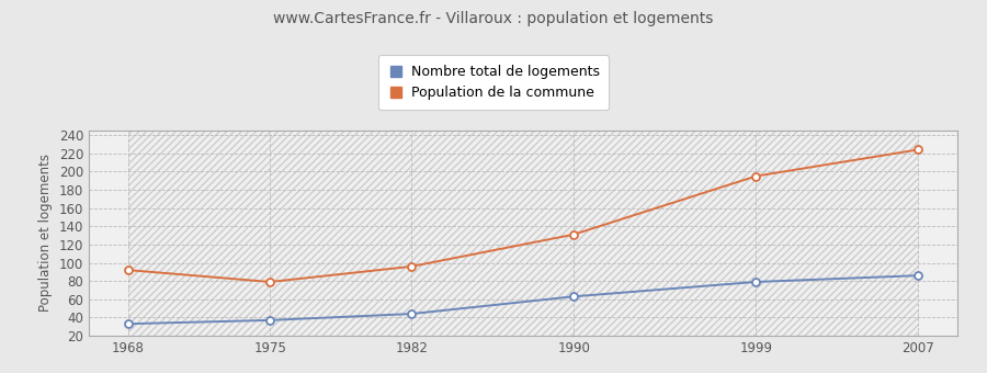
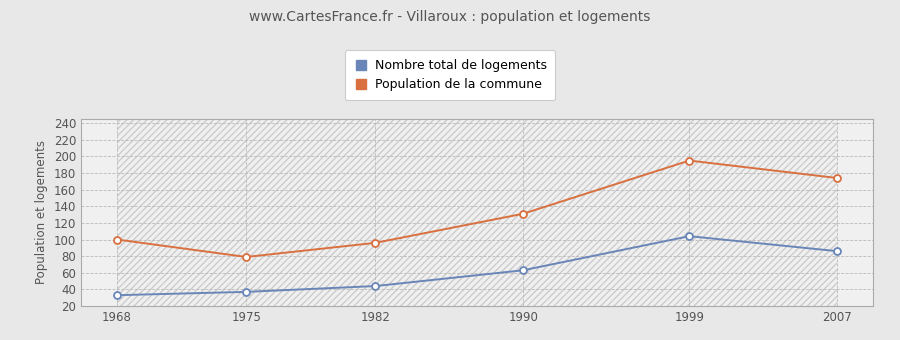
Population de la commune/1968: 92 -> 100
Nombre total de logements/1999: 79 -> 104
Population de la commune/2007: 224 -> 174
